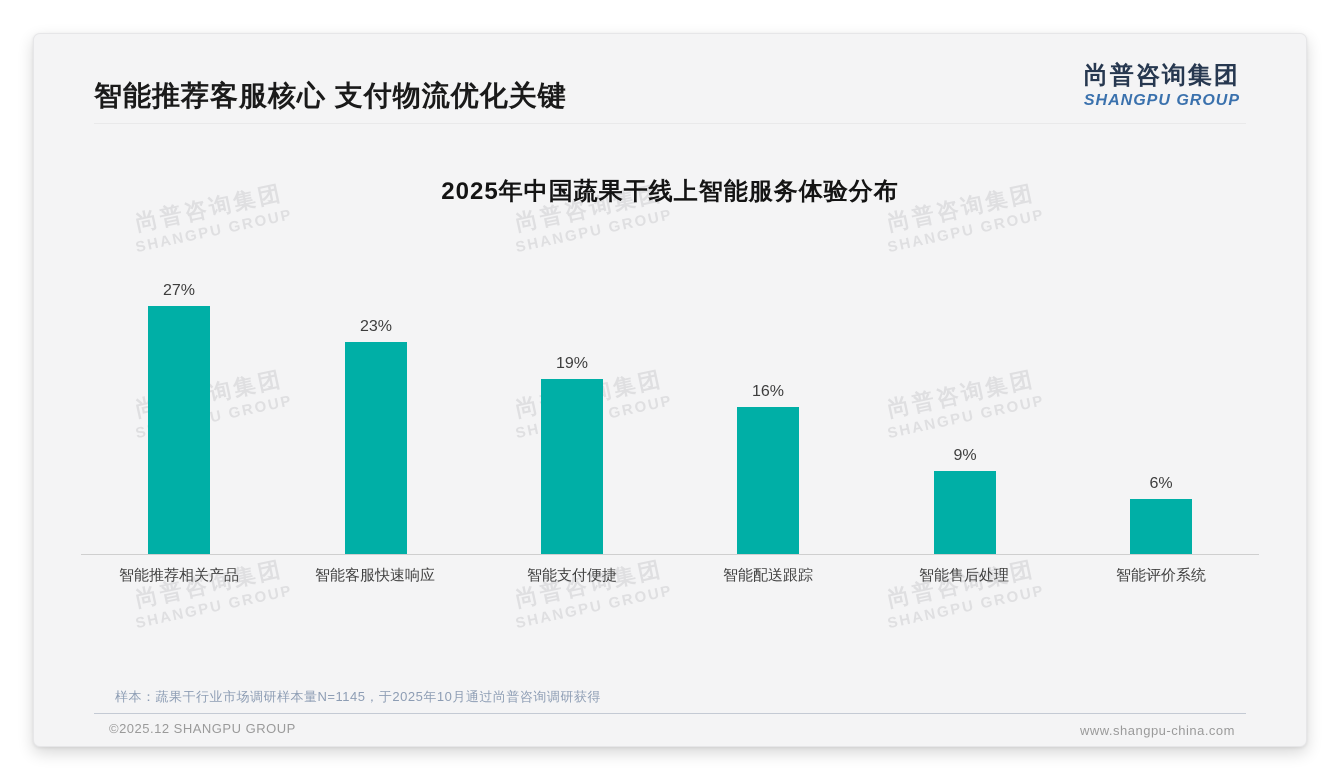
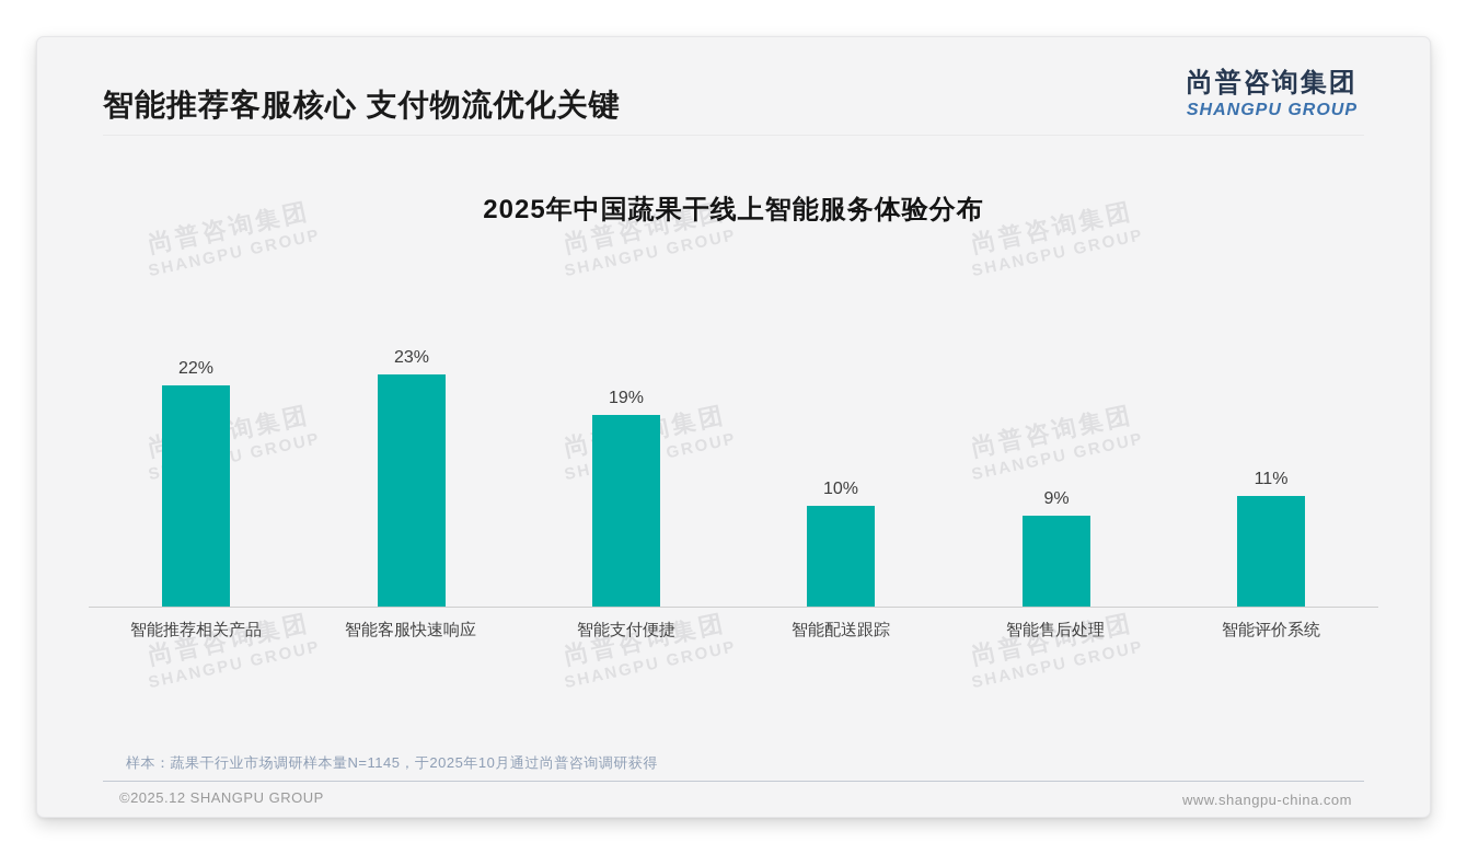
智能推荐相关产品: 27% -> 22%
智能配送跟踪: 16% -> 10%
智能评价系统: 6% -> 11%
